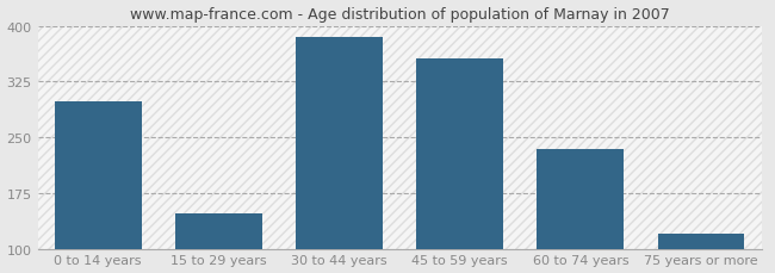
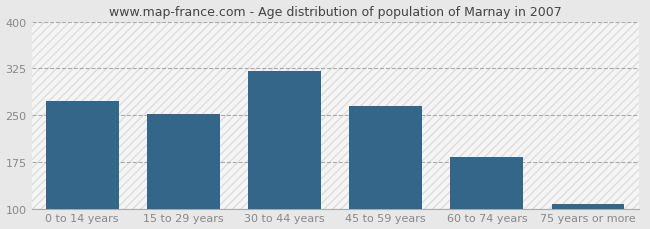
0 to 14 years: 298 -> 272
15 to 29 years: 148 -> 252
30 to 44 years: 384 -> 320
45 to 59 years: 356 -> 265
60 to 74 years: 234 -> 182
75 years or more: 120 -> 107
